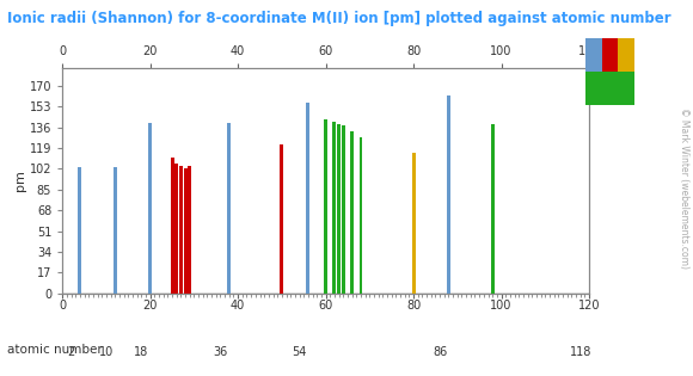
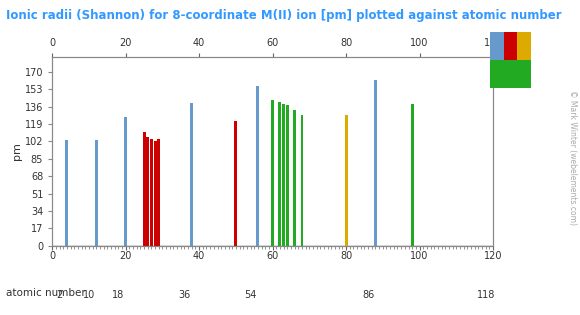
20: 140 -> 126
80: 115 -> 128
